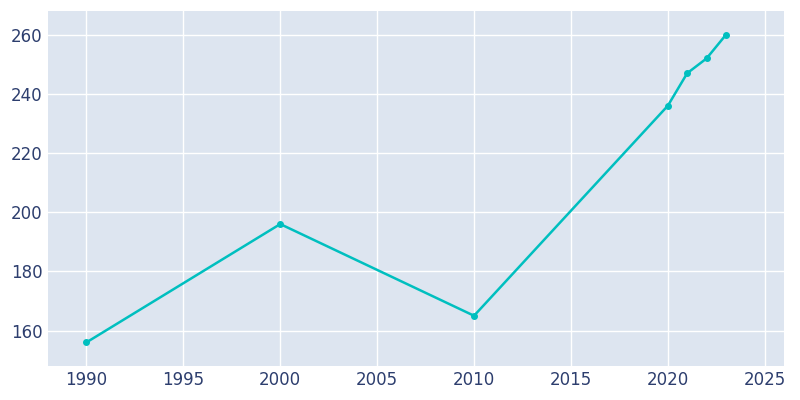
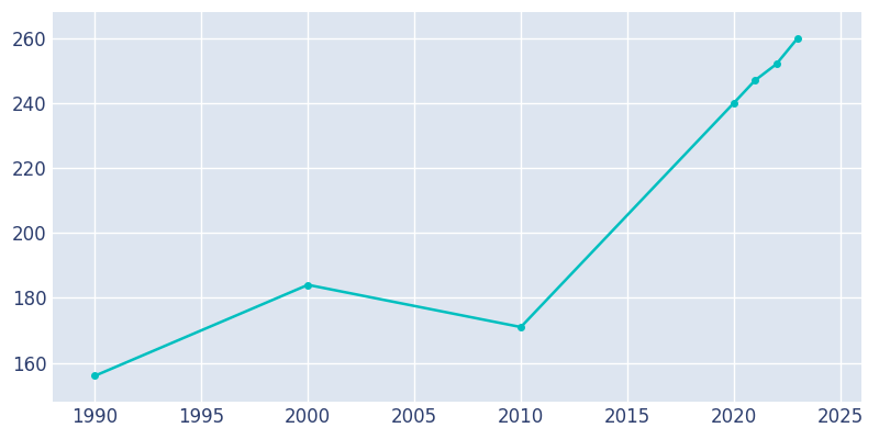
2000: 196 -> 184
2010: 165 -> 171
2020: 236 -> 240
